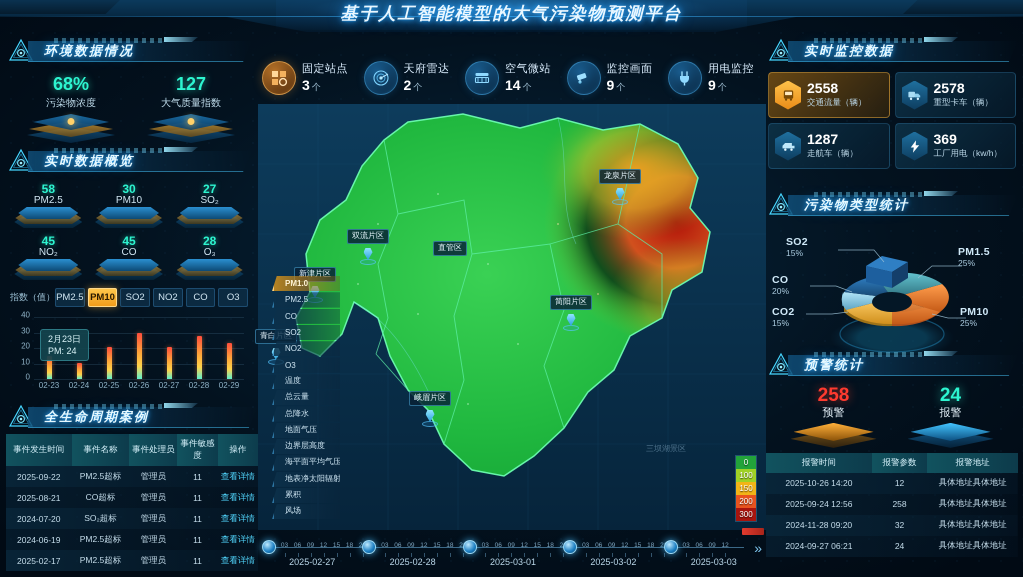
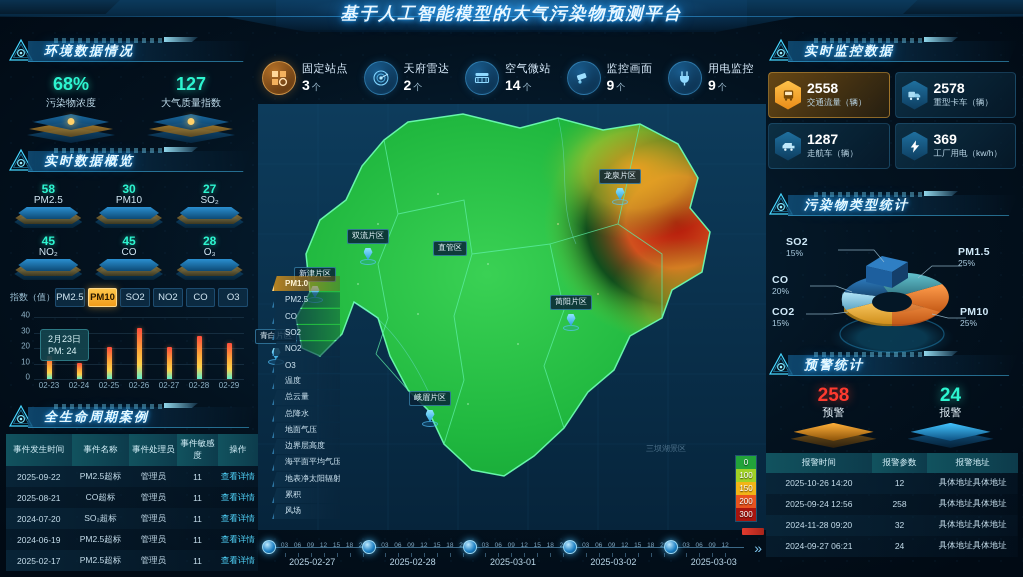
02-26: 30 -> 33
